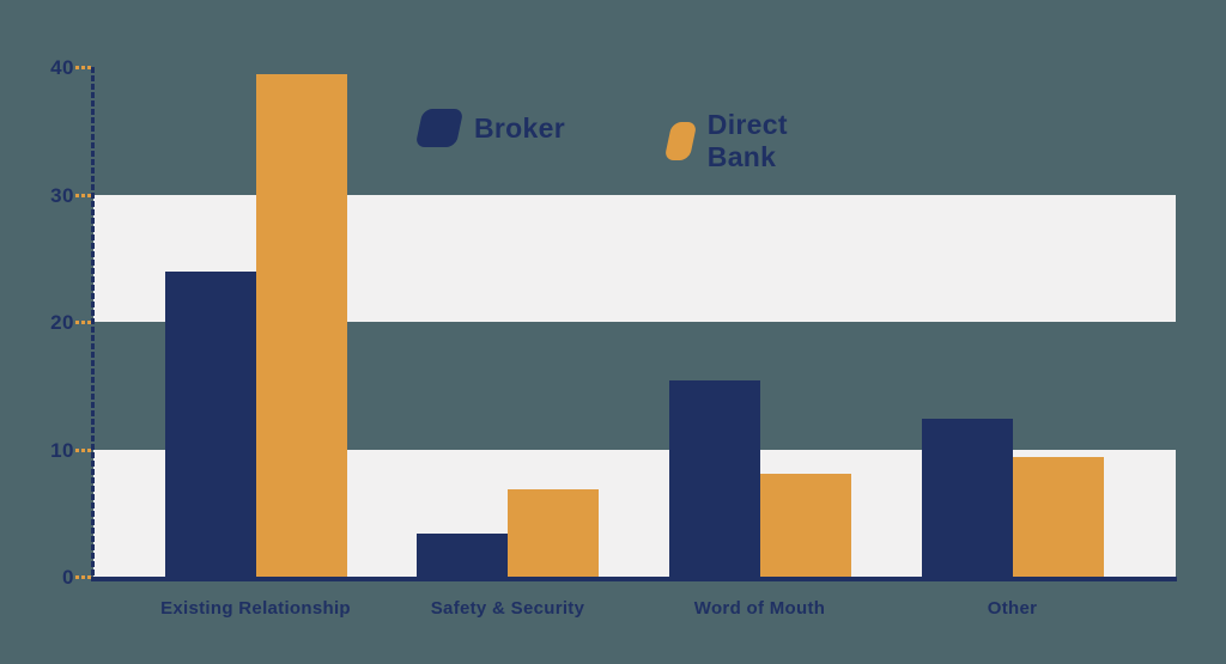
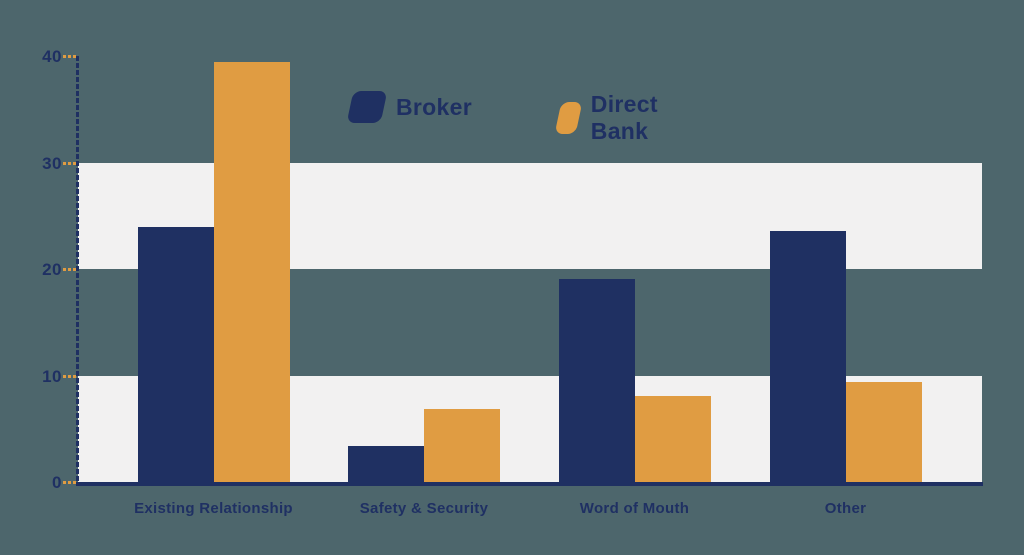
Broker/Word of Mouth: 15.4 -> 19.1
Broker/Other: 12.4 -> 23.6
